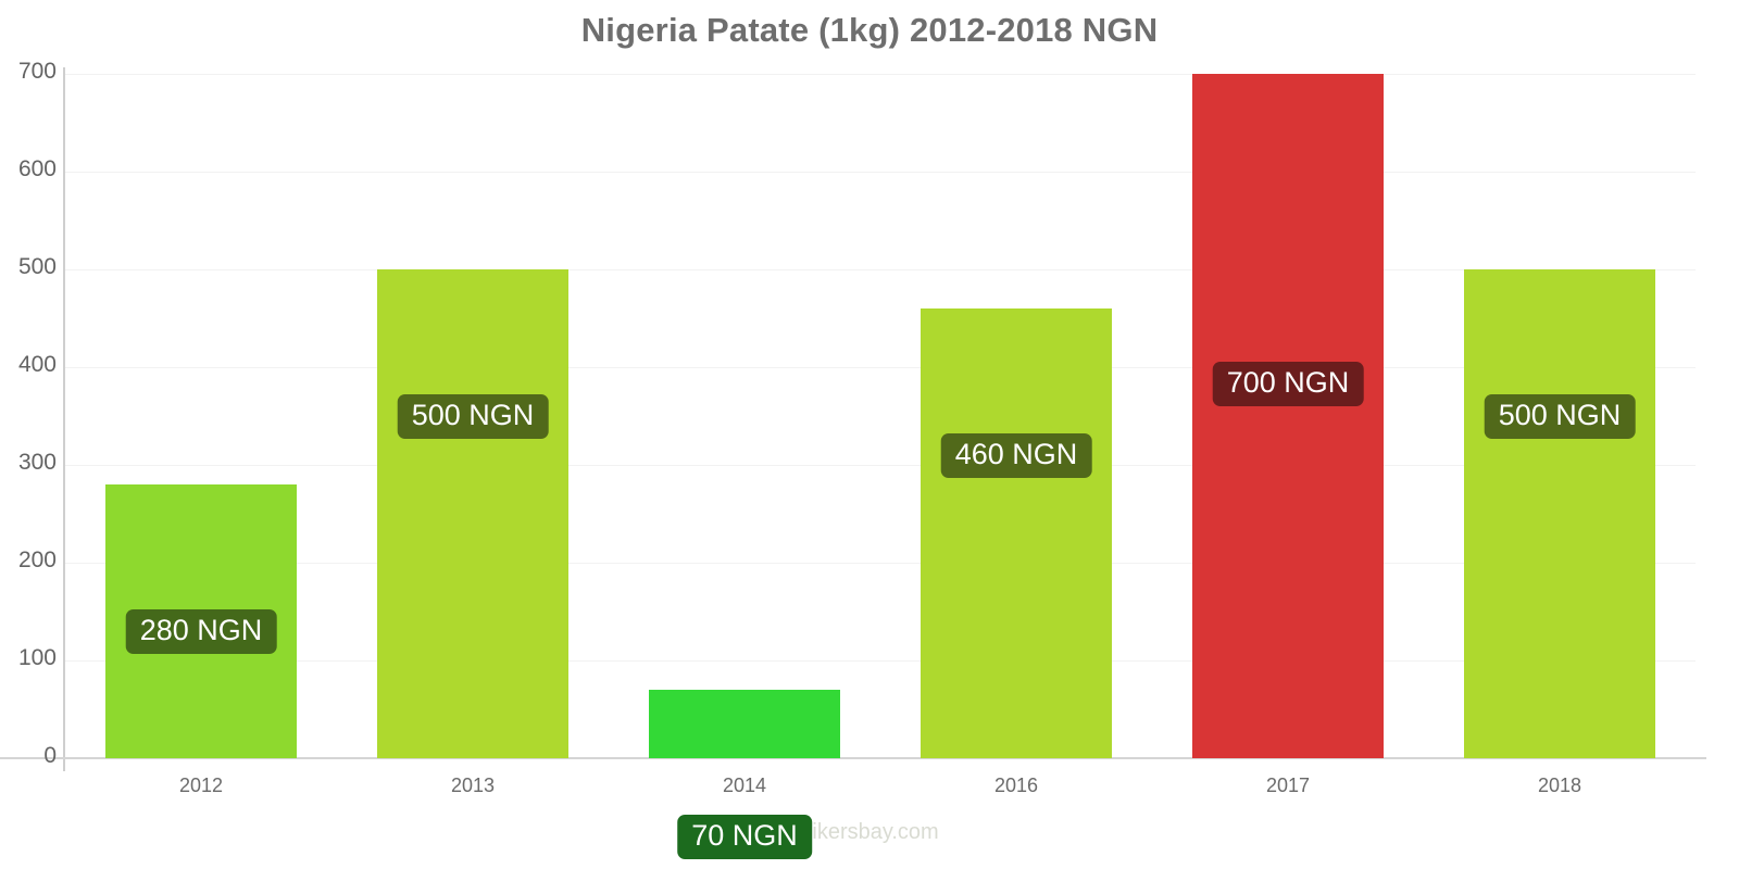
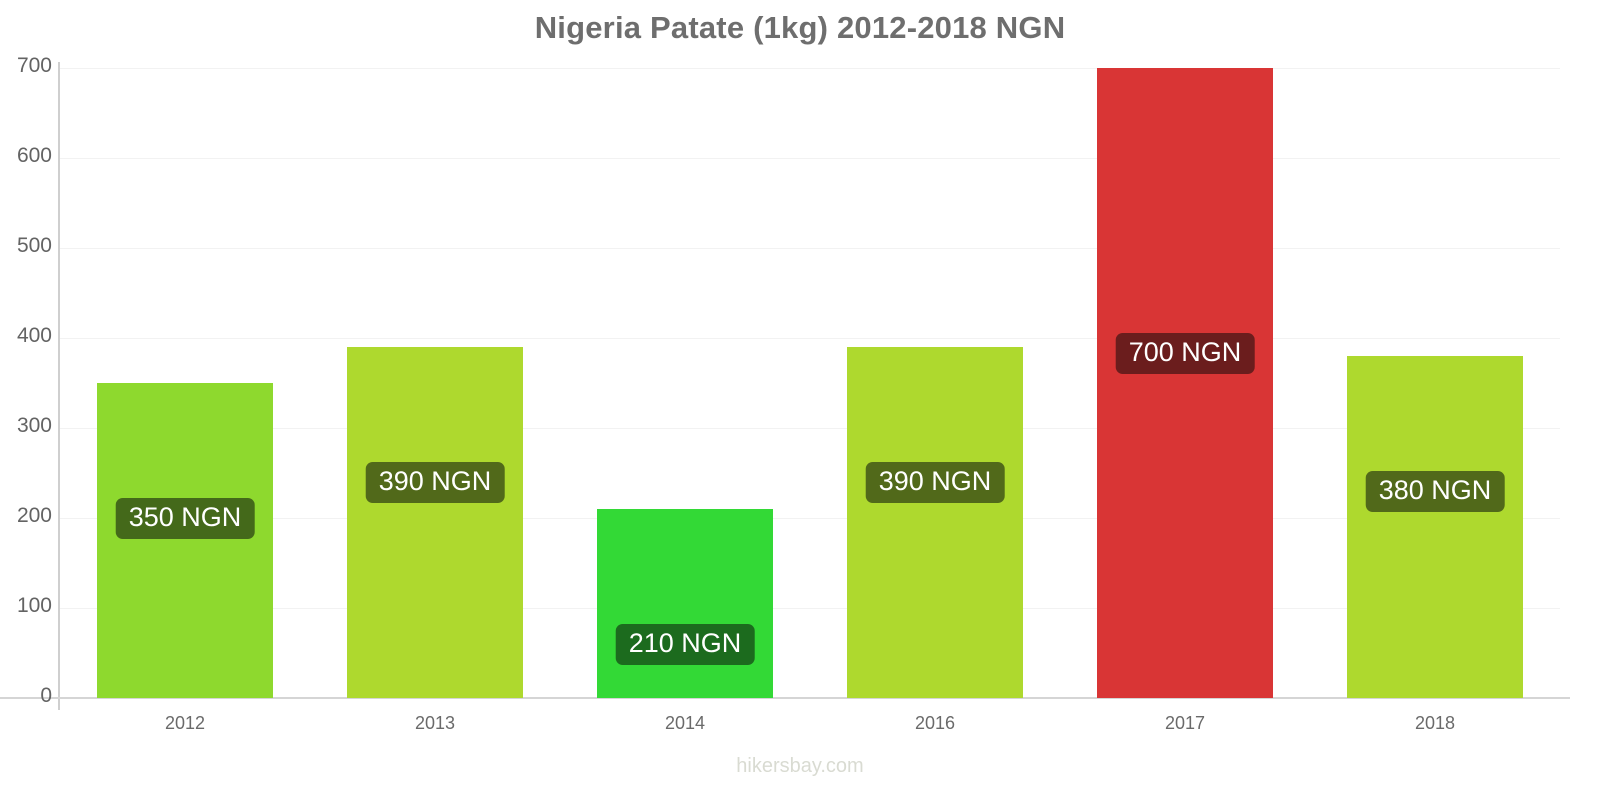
2012: 280 -> 350
2013: 500 -> 390
2014: 70 -> 210
2016: 460 -> 390
2018: 500 -> 380
